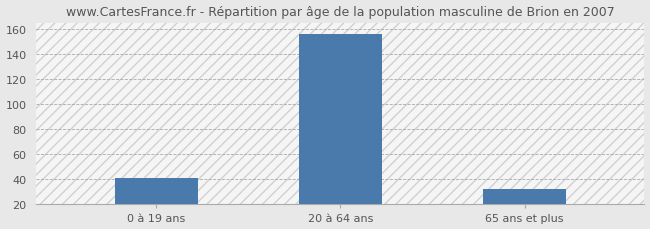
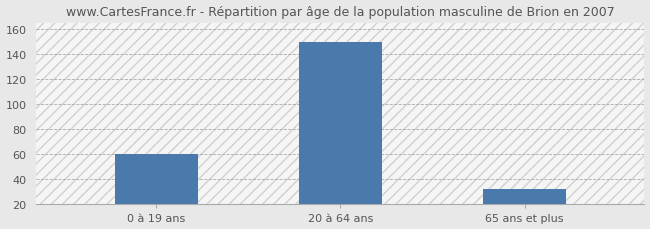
0 à 19 ans: 41 -> 60
20 à 64 ans: 156 -> 150
